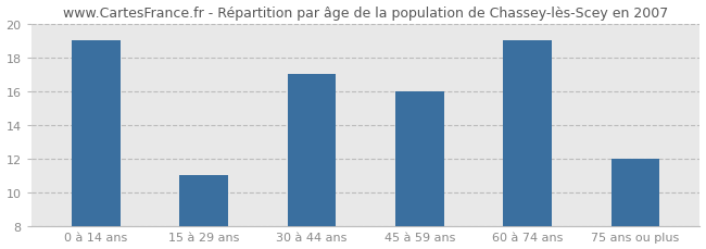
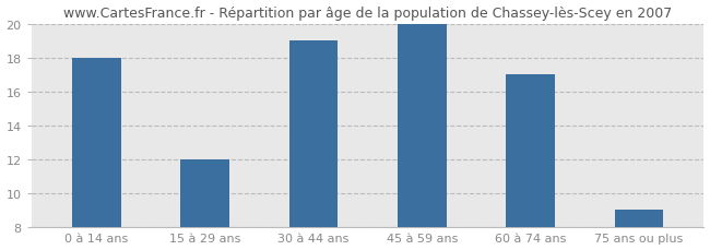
0 à 14 ans: 19 -> 18
15 à 29 ans: 11 -> 12
30 à 44 ans: 17 -> 19
45 à 59 ans: 16 -> 20
60 à 74 ans: 19 -> 17
75 ans ou plus: 12 -> 9
